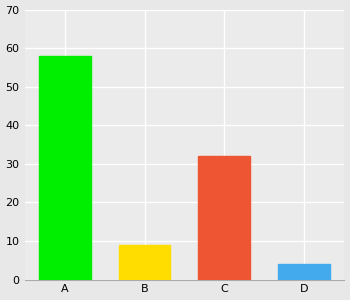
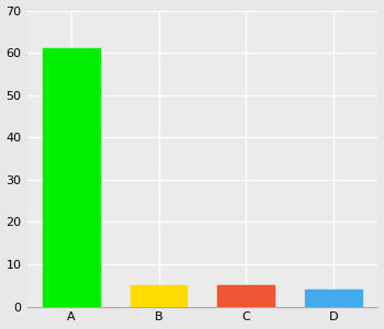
A: 58 -> 61
B: 9 -> 5
C: 32 -> 5
